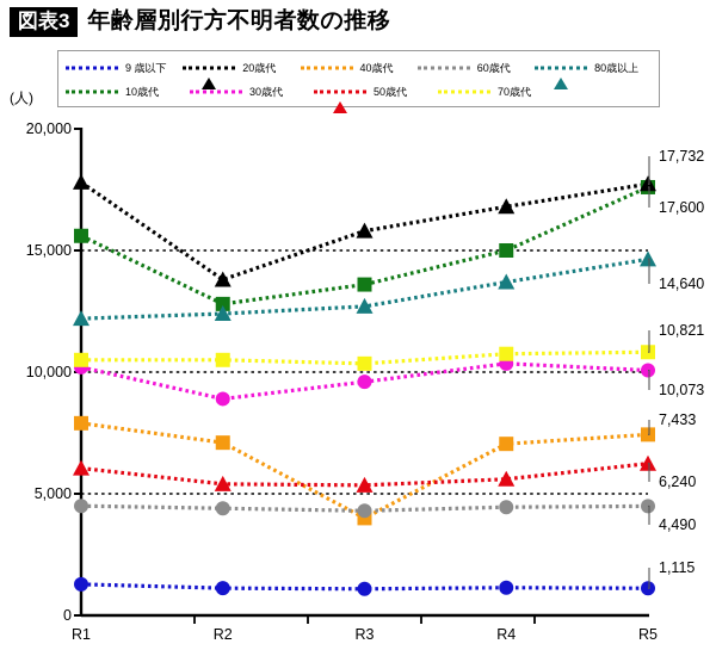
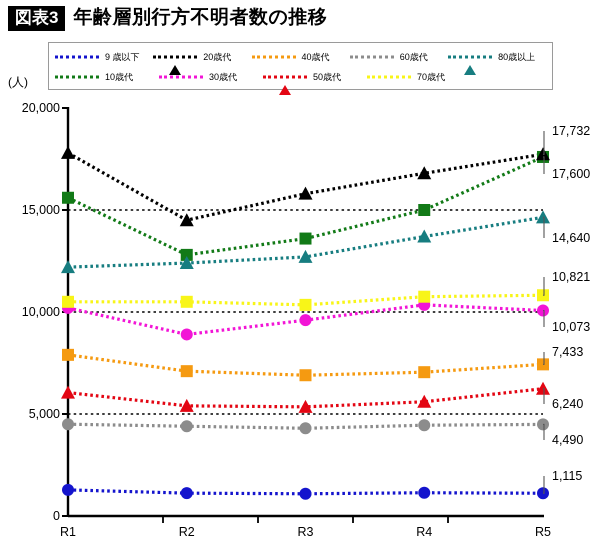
20歳代/R2: 13800 -> 14500
40歳代/R3: 4000 -> 6900
